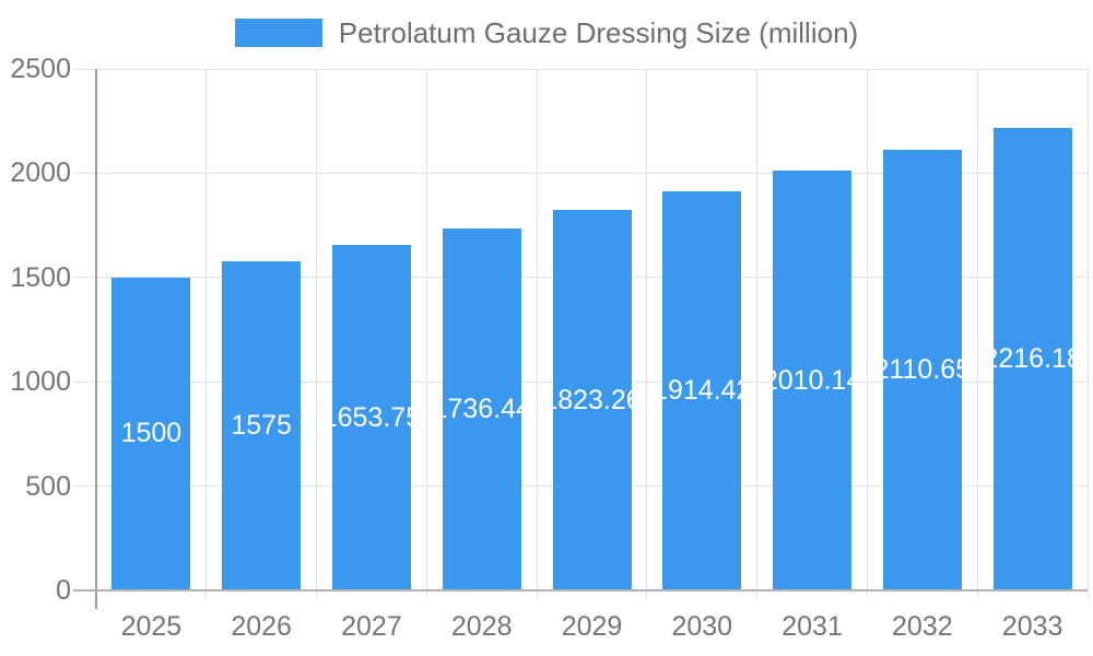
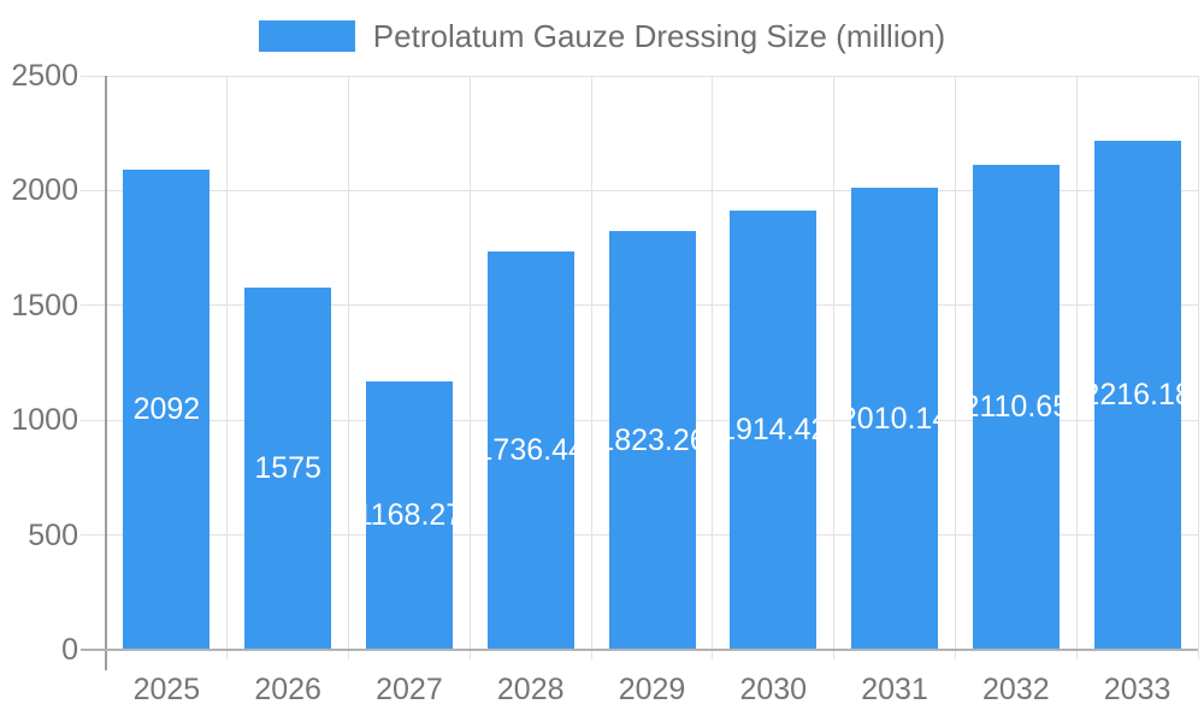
2025: 1500 -> 2092
2027: 1653.75 -> 1168.27
